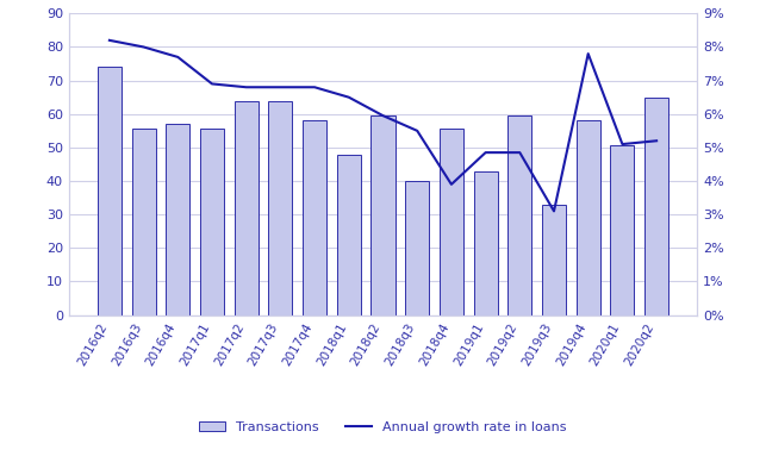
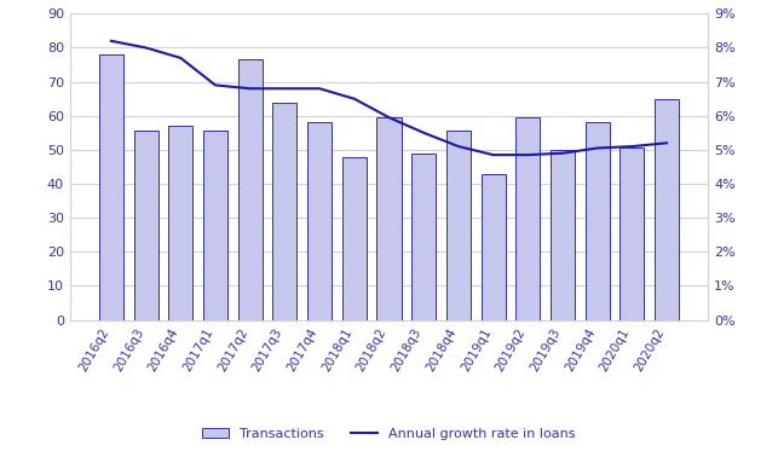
Transactions/2016q2: 74.0 -> 78.0
Transactions/2017q2: 64.0 -> 76.5
Transactions/2018q3: 40.0 -> 49.0
Annual growth rate in loans/2018q4: 3.90% -> 5.10%
Transactions/2019q3: 33.0 -> 50.0
Annual growth rate in loans/2019q3: 3.10% -> 4.90%
Annual growth rate in loans/2019q4: 7.80% -> 5.05%
